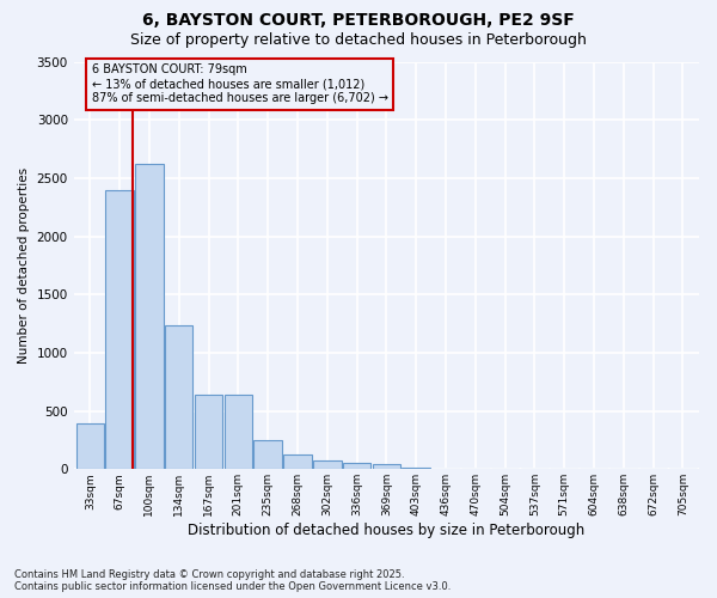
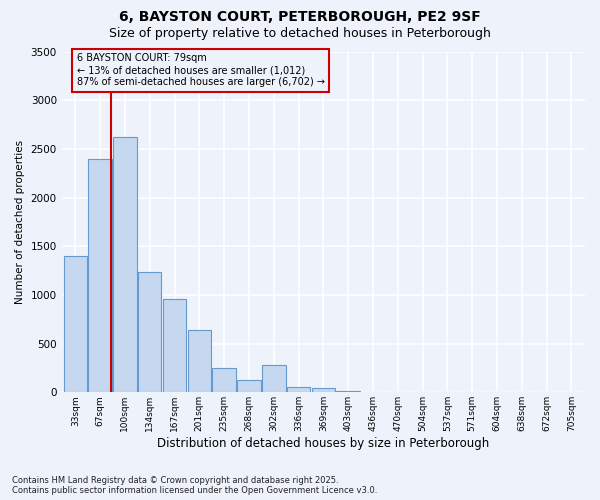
33sqm: 390 -> 1400
167sqm: 640 -> 960
302sqm: 70 -> 280
